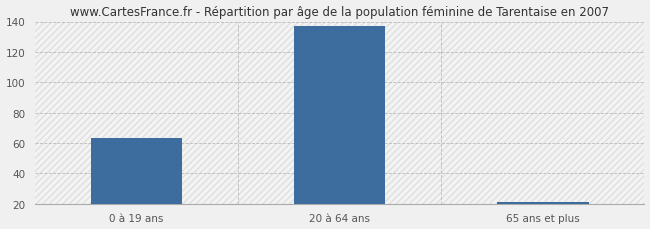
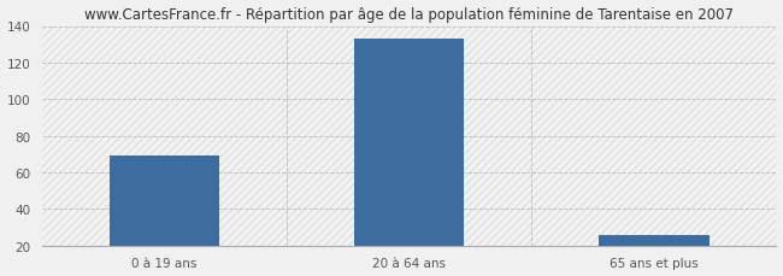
0 à 19 ans: 63 -> 69
20 à 64 ans: 137 -> 133
65 ans et plus: 21 -> 26
